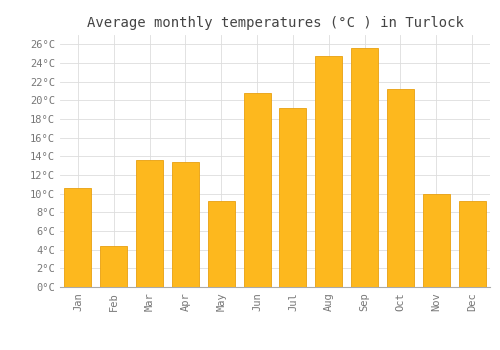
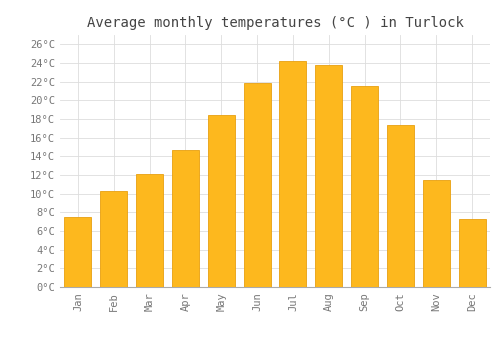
Jan: 10.6°C -> 7.5°C
Feb: 4.4°C -> 10.3°C
Mar: 13.6°C -> 12.1°C
Apr: 13.4°C -> 14.7°C
May: 9.2°C -> 18.4°C
Jun: 20.8°C -> 21.9°C
Jul: 19.2°C -> 24.2°C
Aug: 24.8°C -> 23.8°C
Sep: 25.6°C -> 21.5°C
Oct: 21.2°C -> 17.4°C
Nov: 10.0°C -> 11.5°C
Dec: 9.2°C -> 7.3°C
